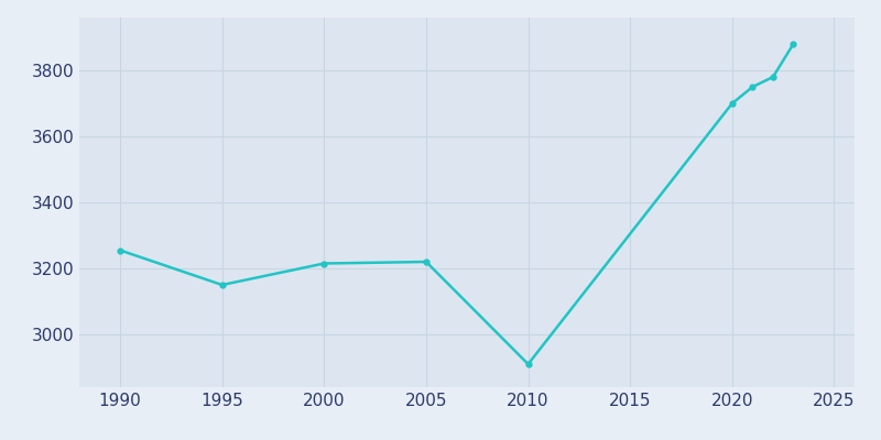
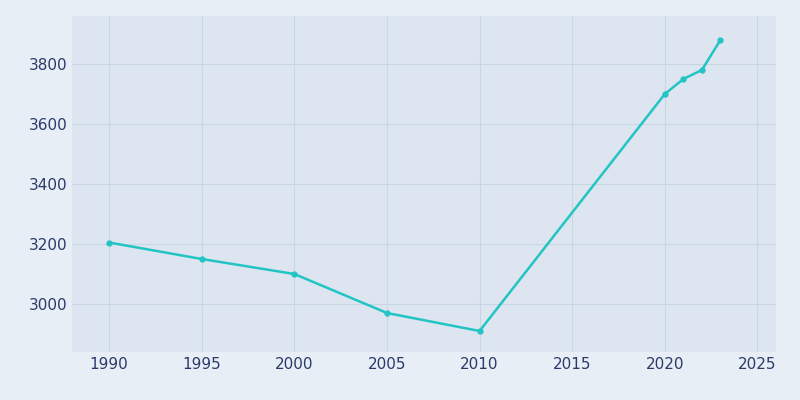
1990: 3255 -> 3205
2000: 3215 -> 3100
2005: 3220 -> 2970
